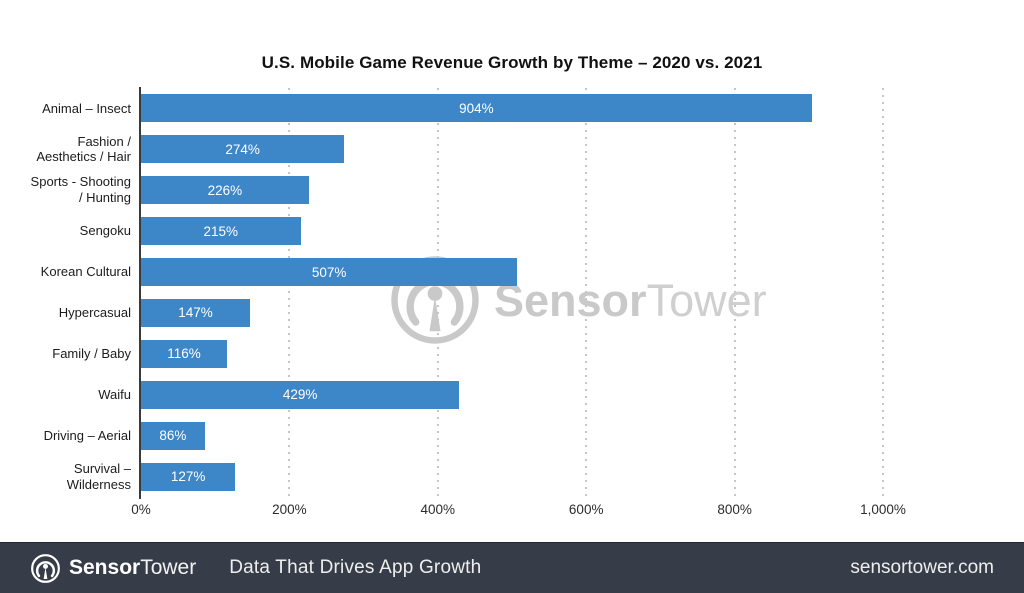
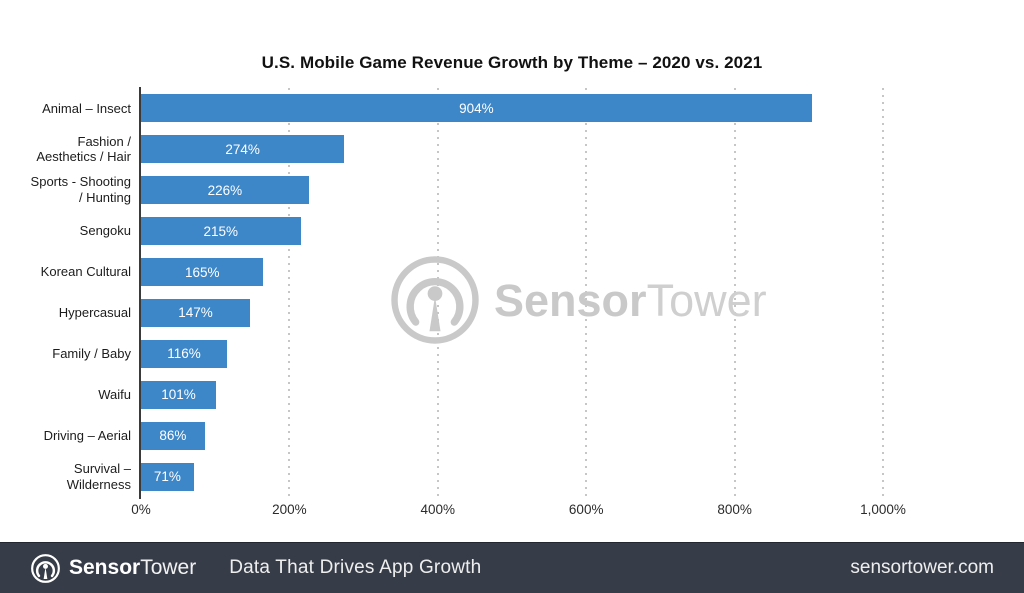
Korean Cultural: 507% -> 165%
Waifu: 429% -> 101%
Survival – Wilderness: 127% -> 71%
